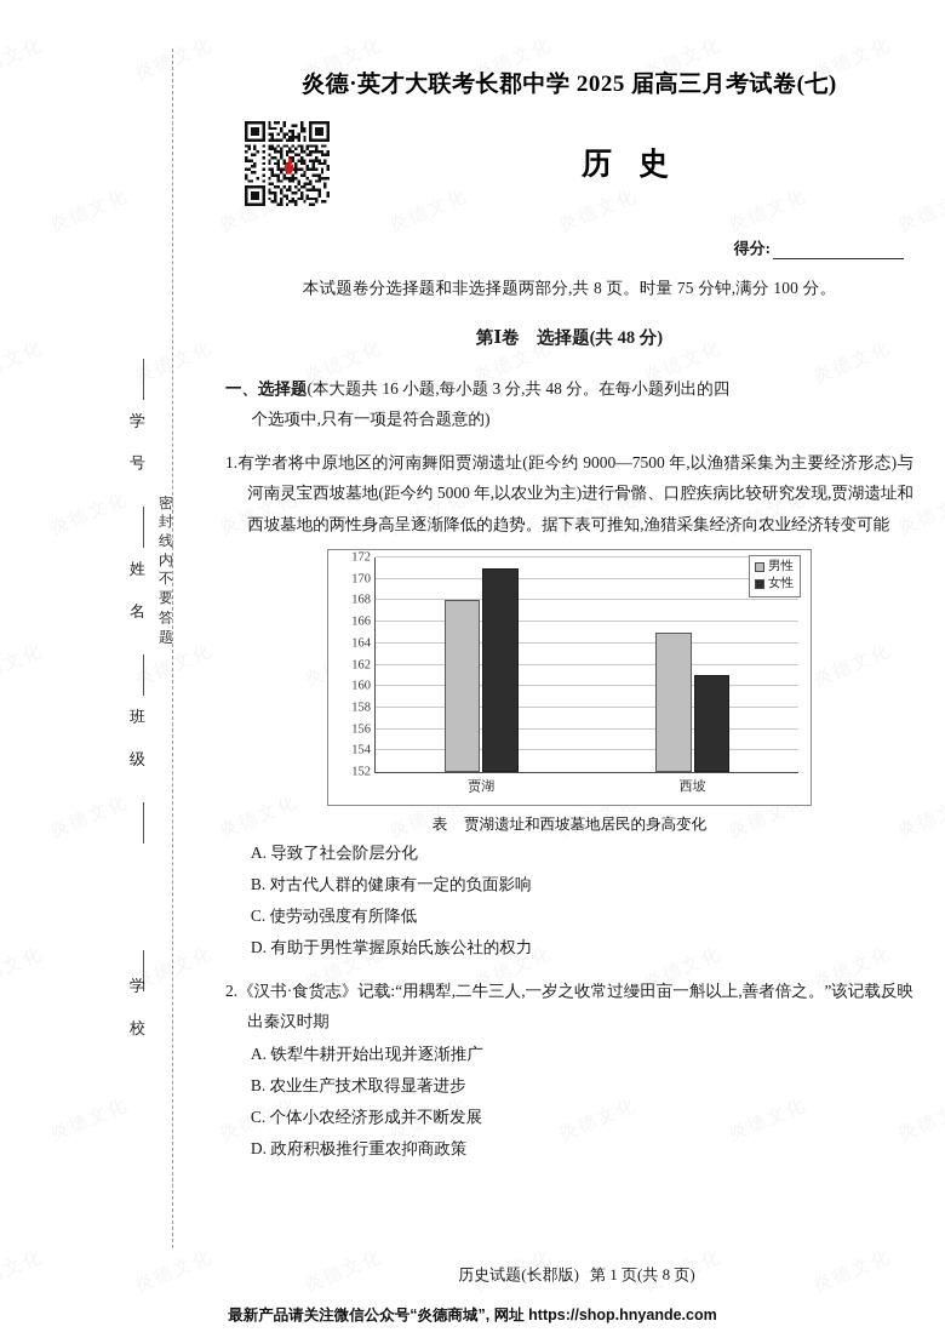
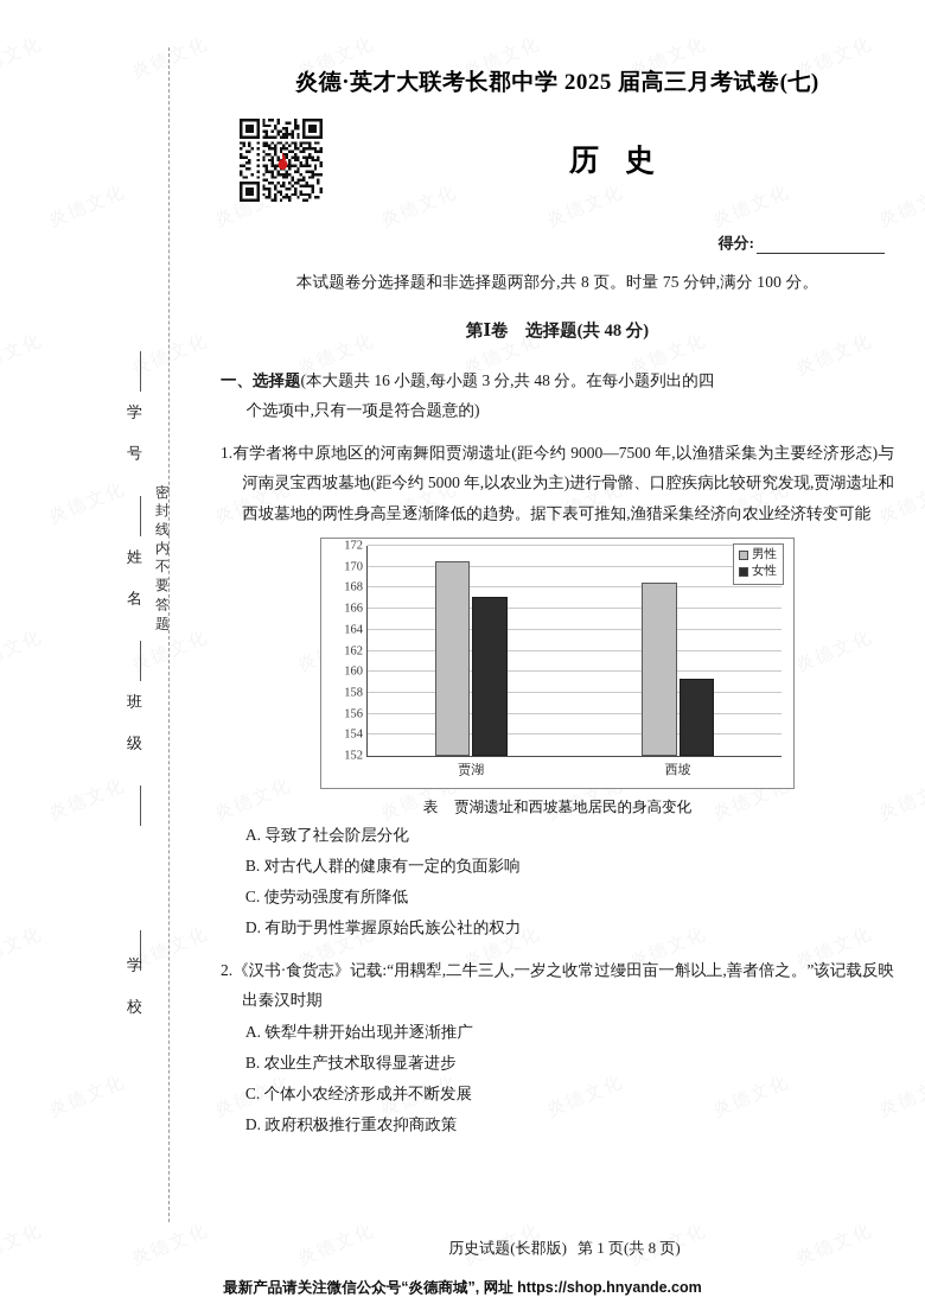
男性/贾湖: 168 -> 170
女性/贾湖: 171 -> 167
男性/西坡: 165 -> 168
女性/西坡: 161 -> 159
